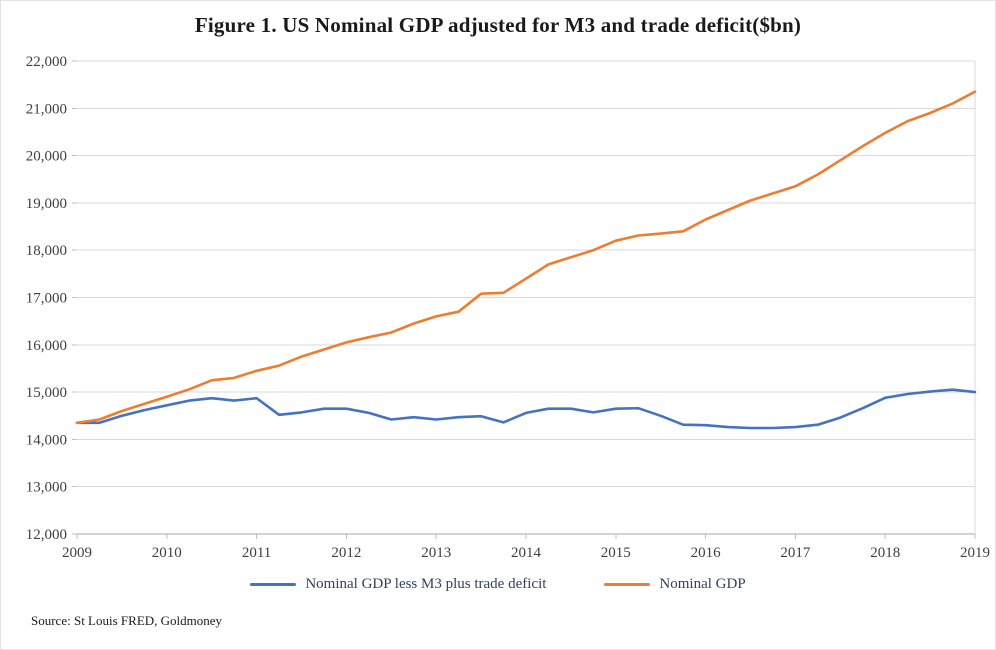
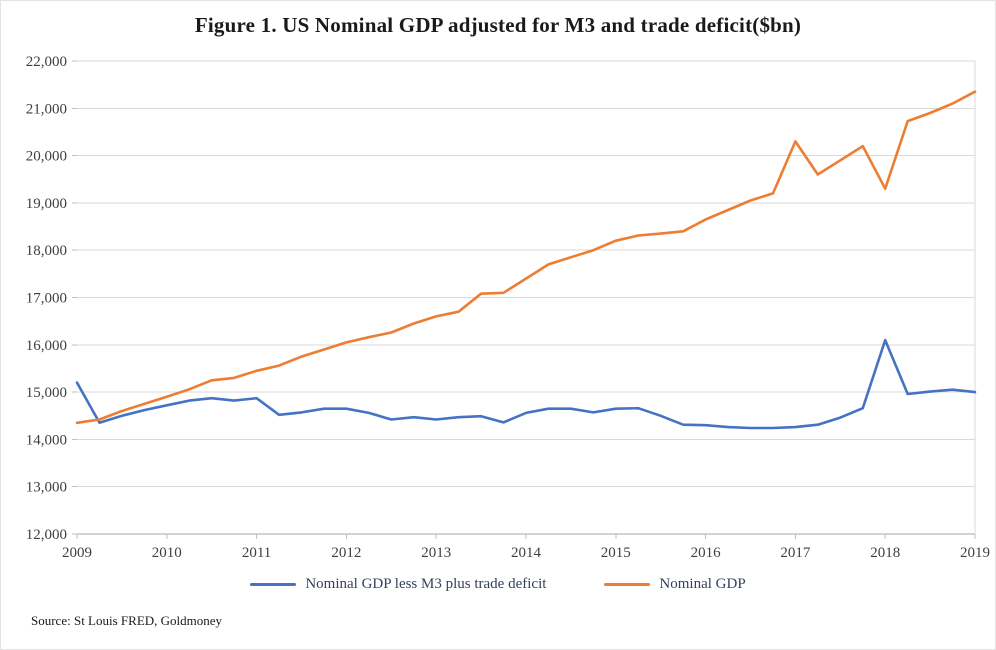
Nominal GDP less M3 plus trade deficit/2009: 14400 -> 15200
Nominal GDP/2017: 19400 -> 20300
Nominal GDP less M3 plus trade deficit/2018: 14900 -> 16100
Nominal GDP/2018: 20500 -> 19300
